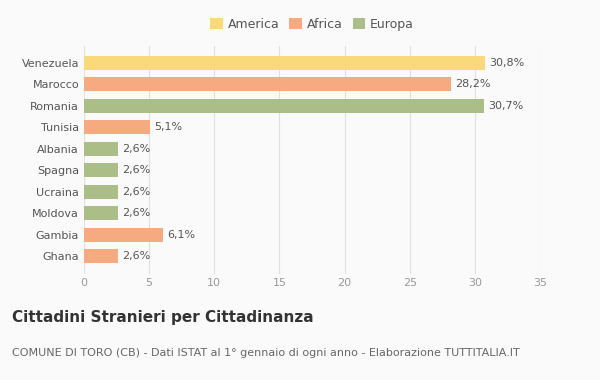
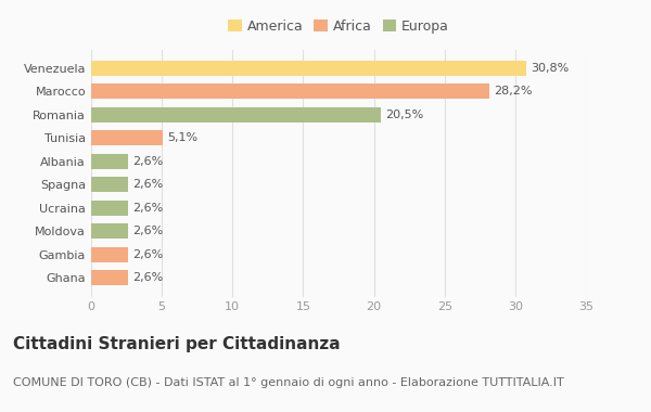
Romania: 30,7% -> 20,5%
Gambia: 6,1% -> 2,6%
